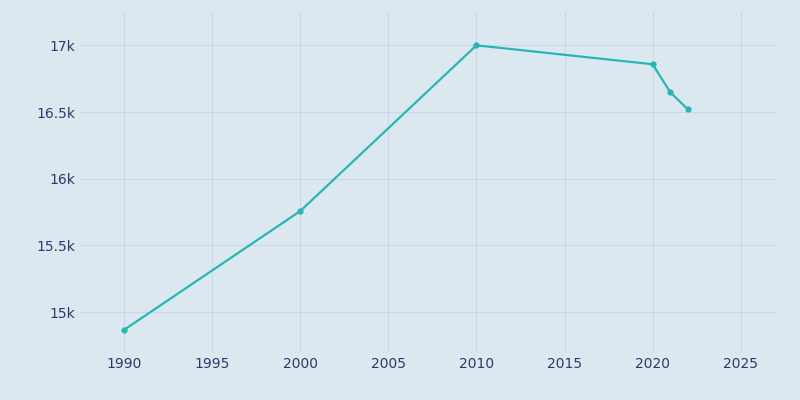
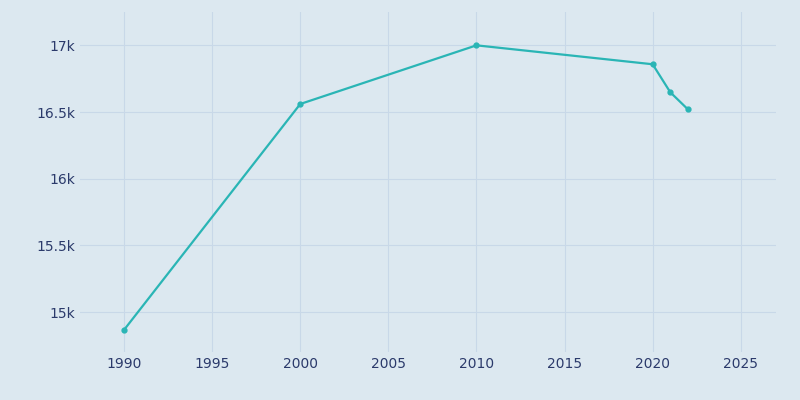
2000: 15.76k -> 16.56k
